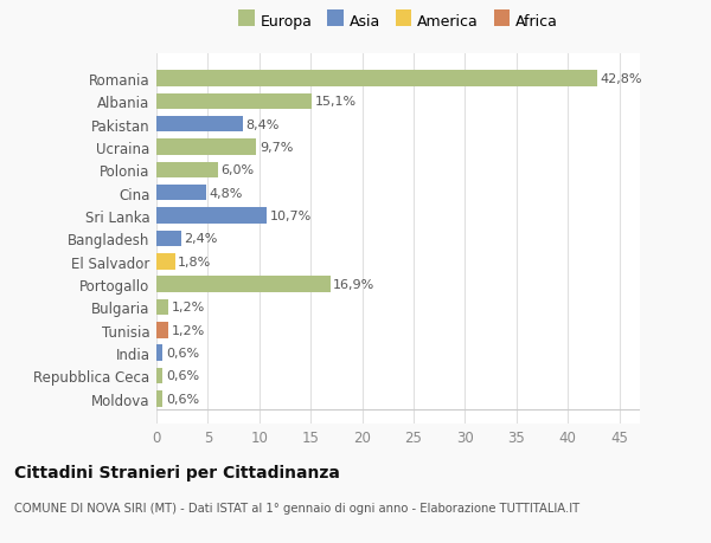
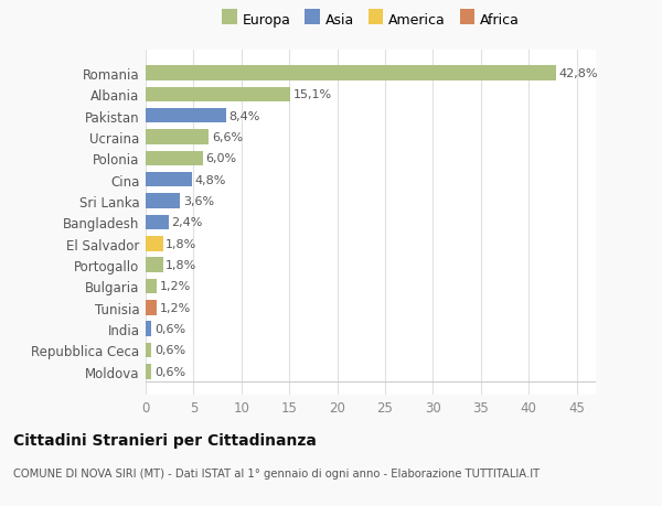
Ucraina: 9,7% -> 6,6%
Sri Lanka: 10,7% -> 3,6%
Portogallo: 16,9% -> 1,8%
